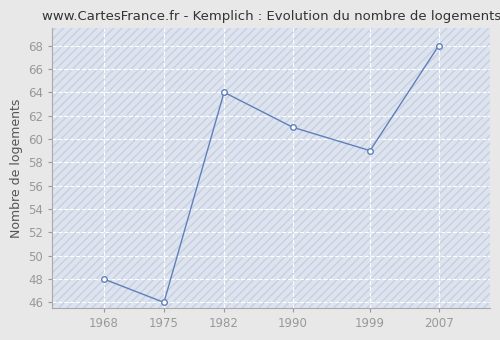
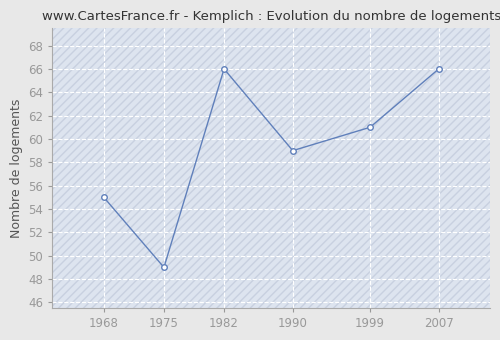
1968: 48 -> 55
1975: 46 -> 49
1982: 64 -> 66
1990: 61 -> 59
1999: 59 -> 61
2007: 68 -> 66
